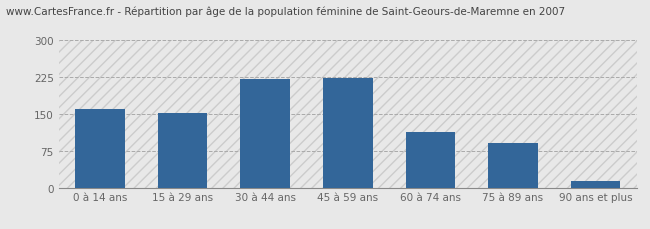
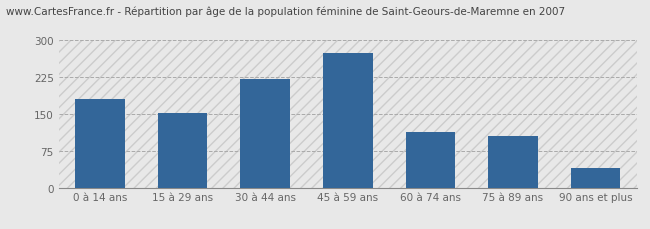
0 à 14 ans: 160 -> 180
45 à 59 ans: 224 -> 275
75 à 89 ans: 90 -> 105
90 ans et plus: 13 -> 40
